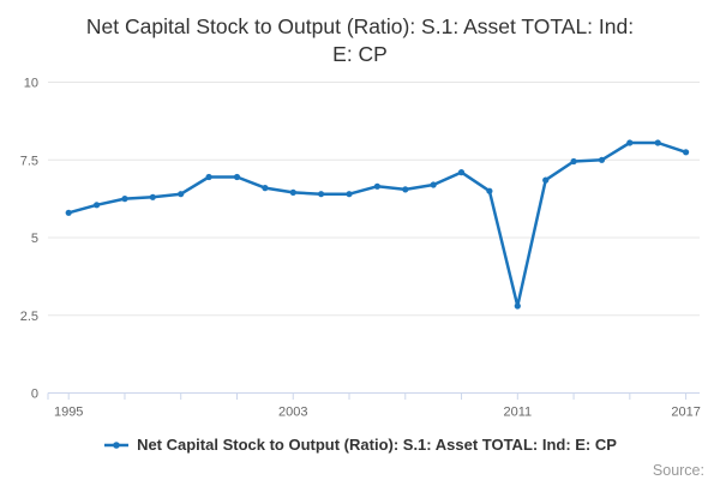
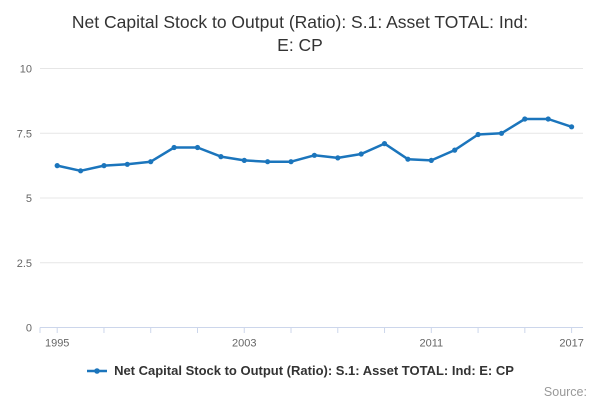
1995: 5.8 -> 6.2
2011: 2.8 -> 6.5
